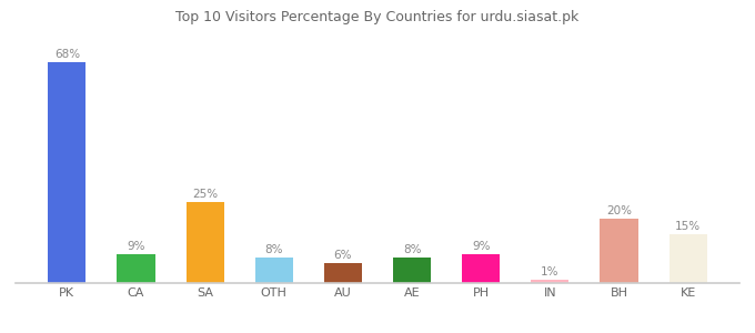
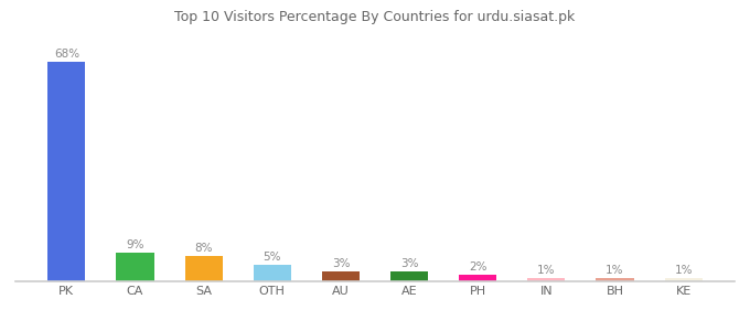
SA: 25% -> 8%
OTH: 8% -> 5%
AU: 6% -> 3%
AE: 8% -> 3%
PH: 9% -> 2%
BH: 20% -> 1%
KE: 15% -> 1%
